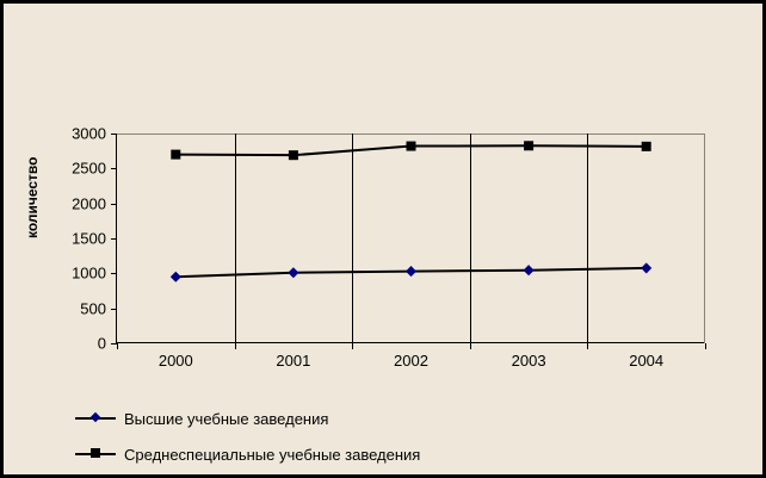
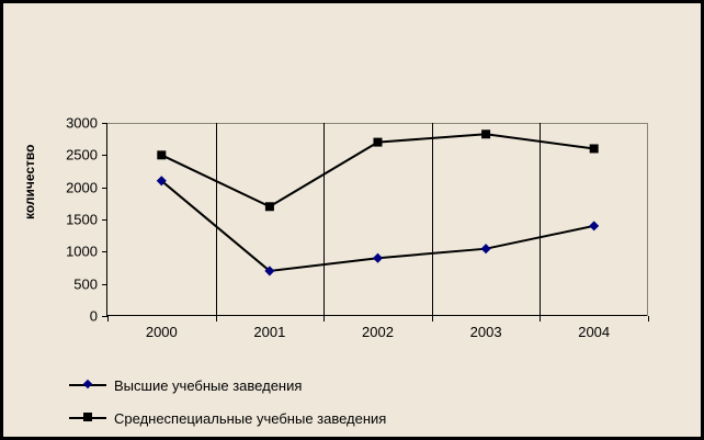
Высшие учебные заведения/2000: 1000 -> 2100
Среднеспециальные учебные заведения/2000: 2700 -> 2500
Высшие учебные заведения/2001: 1000 -> 700
Среднеспециальные учебные заведения/2001: 2700 -> 1700
Высшие учебные заведения/2002: 1000 -> 900
Среднеспециальные учебные заведения/2002: 2800 -> 2700
Высшие учебные заведения/2004: 1100 -> 1400
Среднеспециальные учебные заведения/2004: 2800 -> 2600
